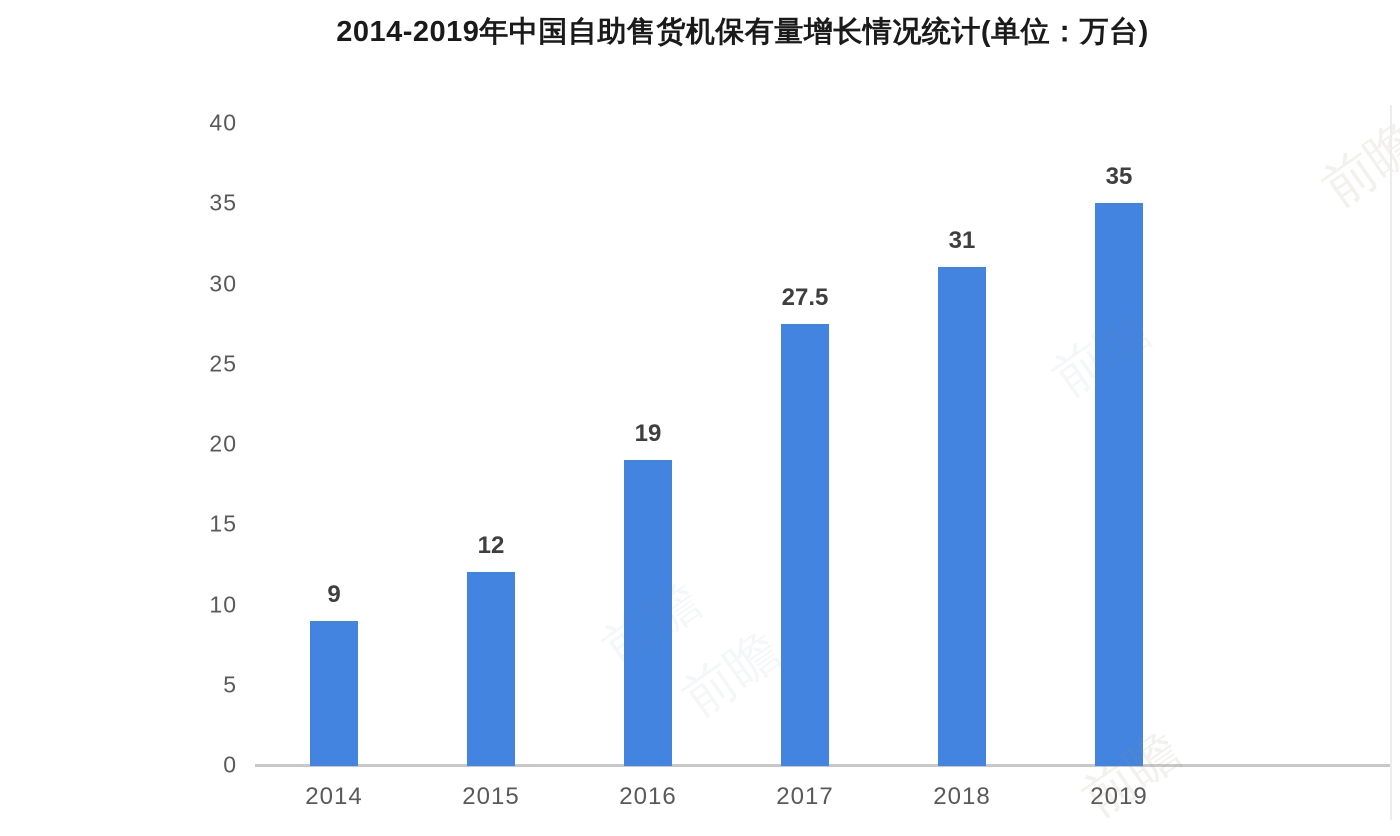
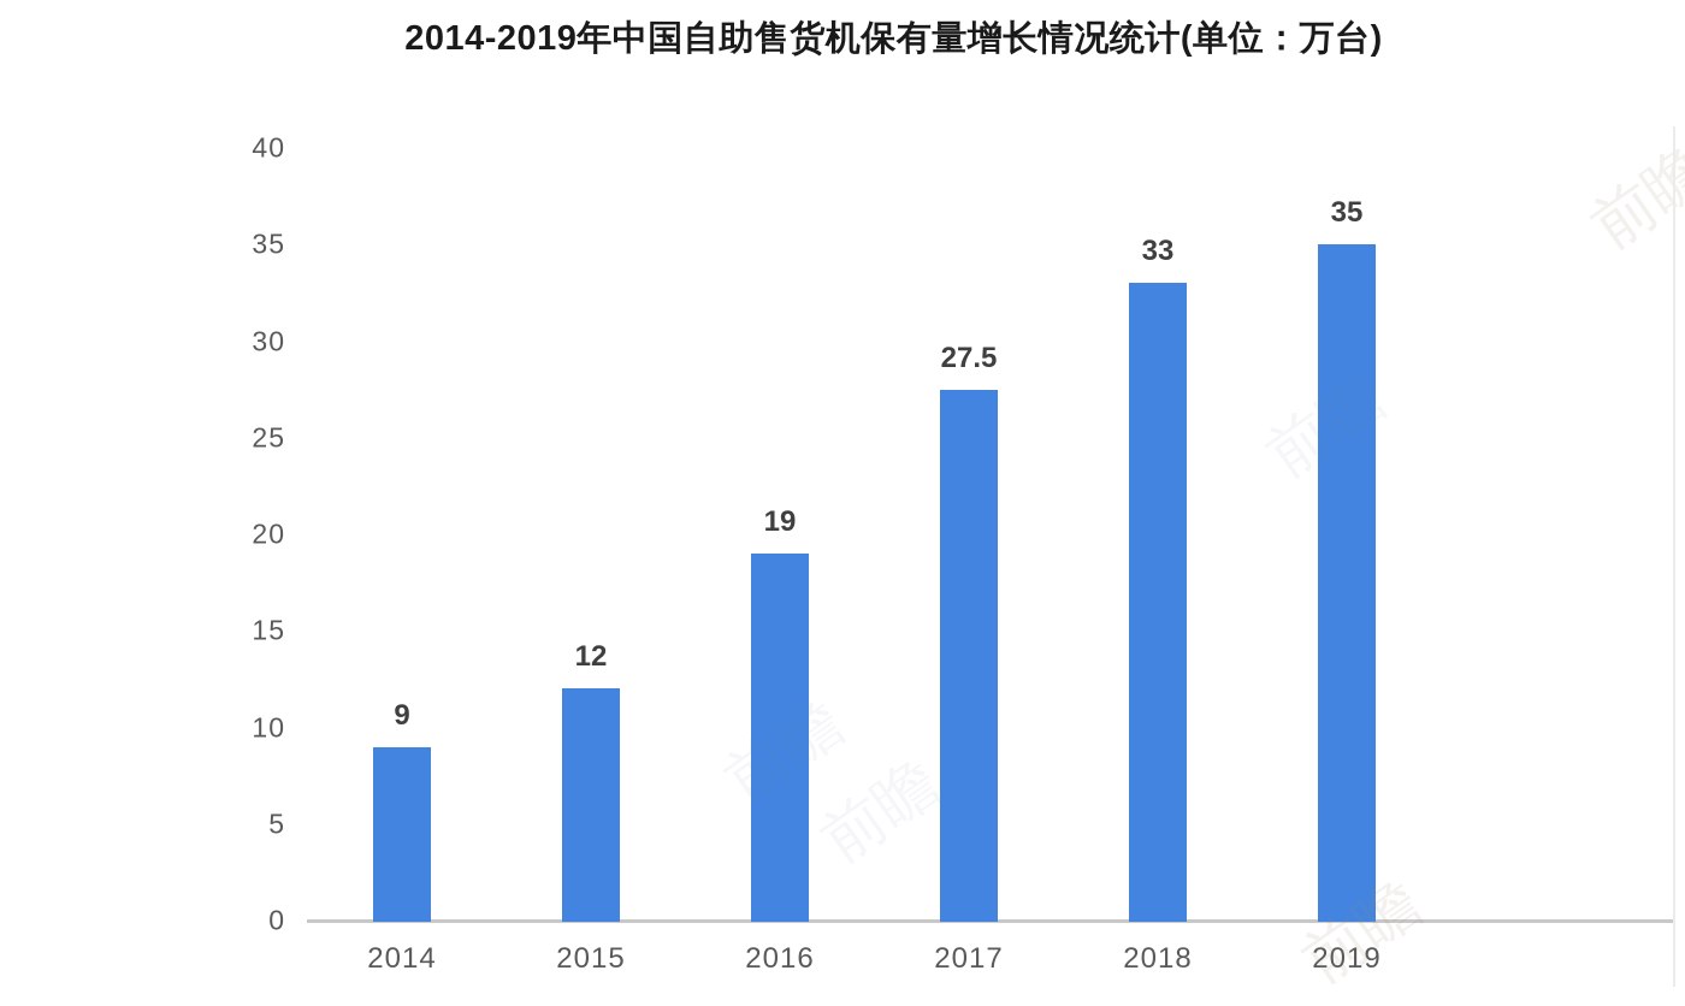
2018: 31 -> 33
